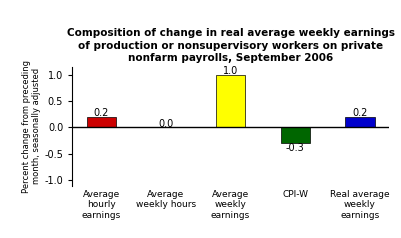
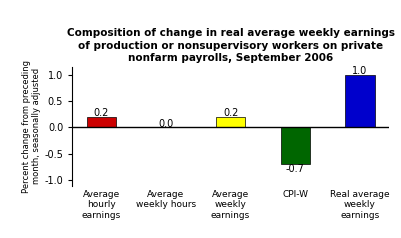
Average weekly earnings: 1.0 -> 0.2
CPI-W: -0.3 -> -0.7
Real average weekly earnings: 0.2 -> 1.0
